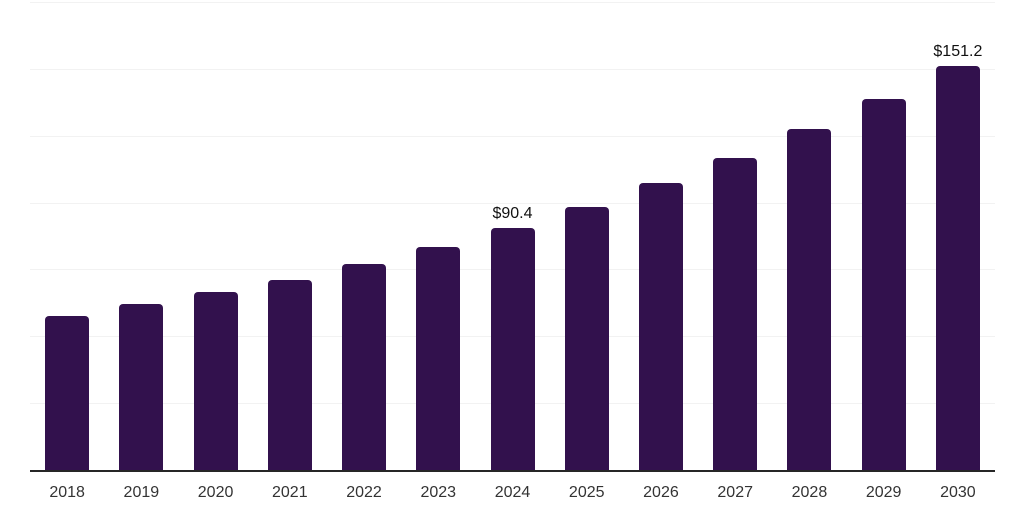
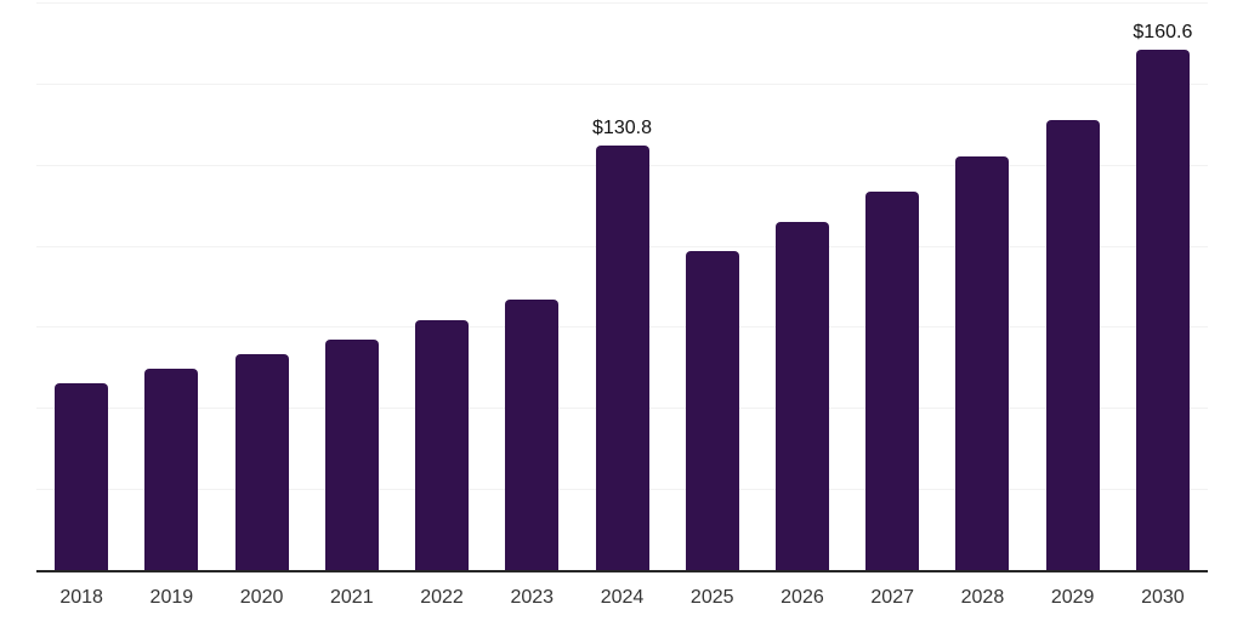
2024: $90.4 -> $130.8
2030: $151.2 -> $160.6
